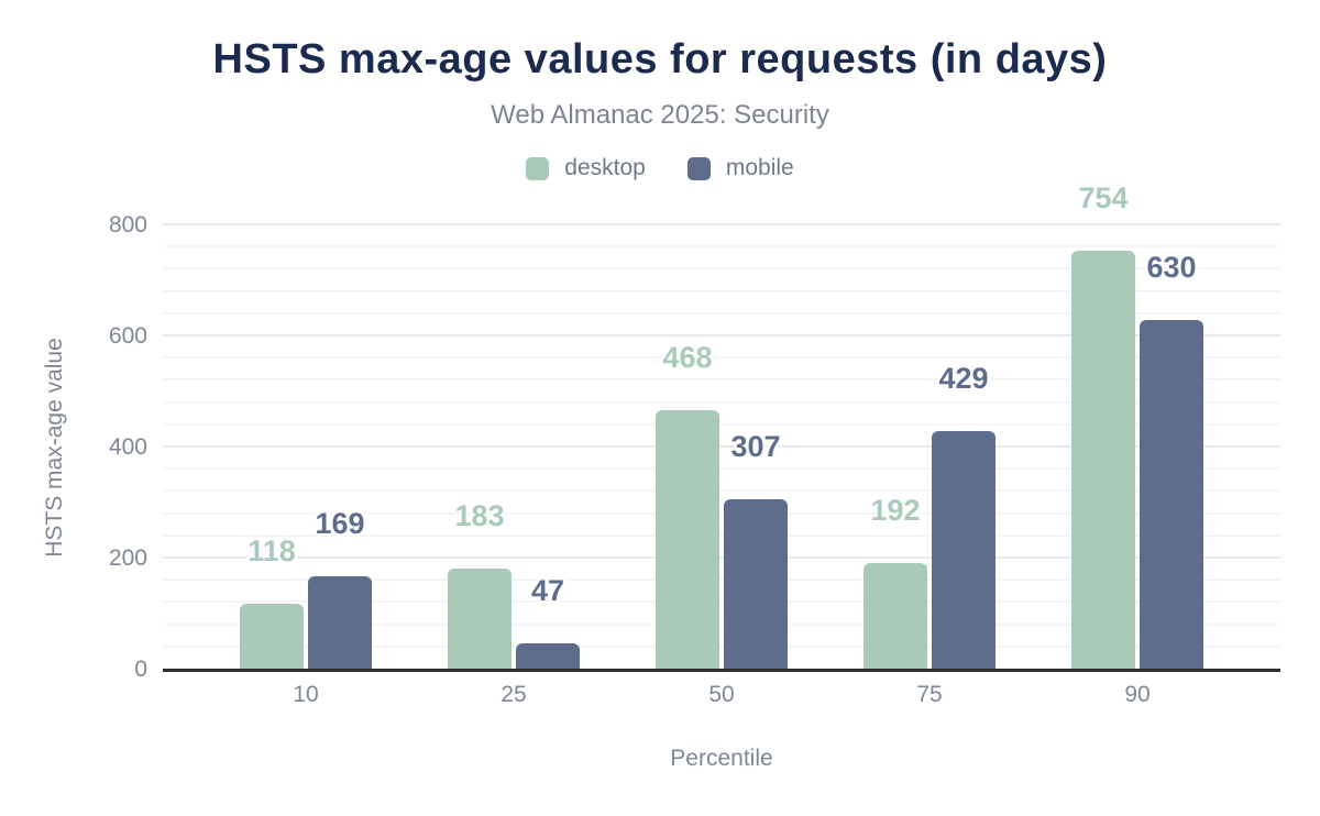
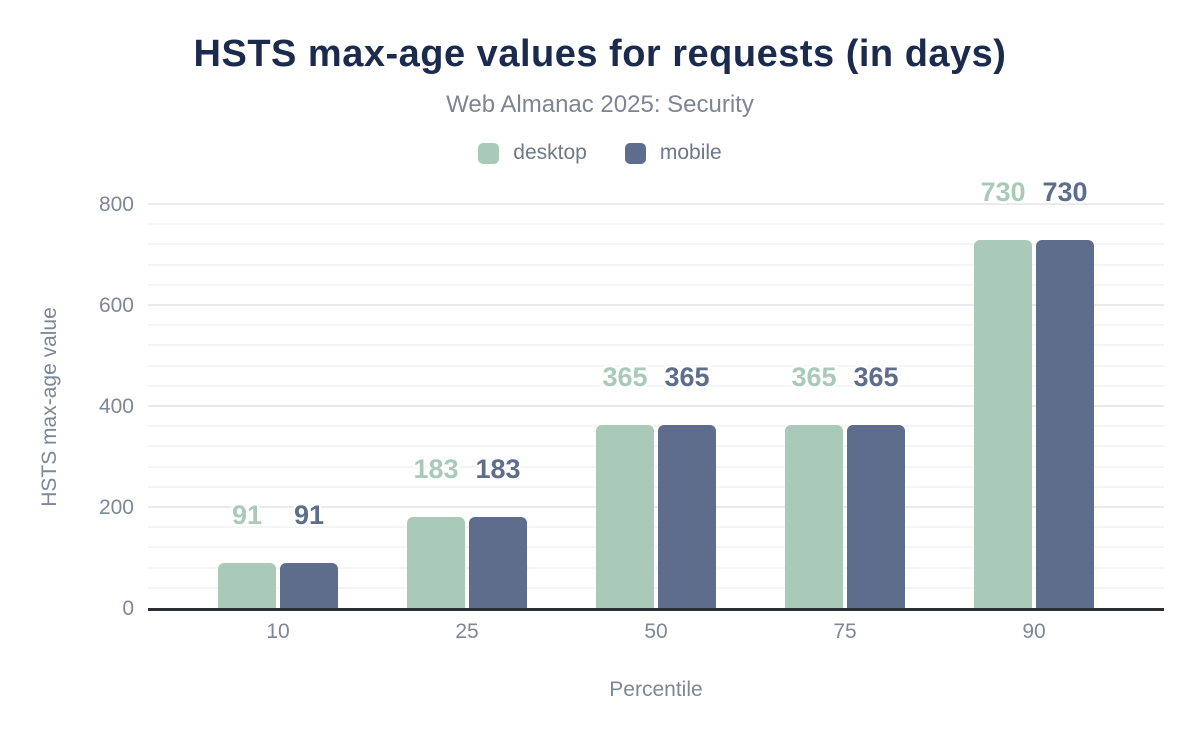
desktop/10: 118 -> 91
mobile/10: 169 -> 91
mobile/25: 47 -> 183
desktop/50: 468 -> 365
mobile/50: 307 -> 365
desktop/75: 192 -> 365
mobile/75: 429 -> 365
desktop/90: 754 -> 730
mobile/90: 630 -> 730
